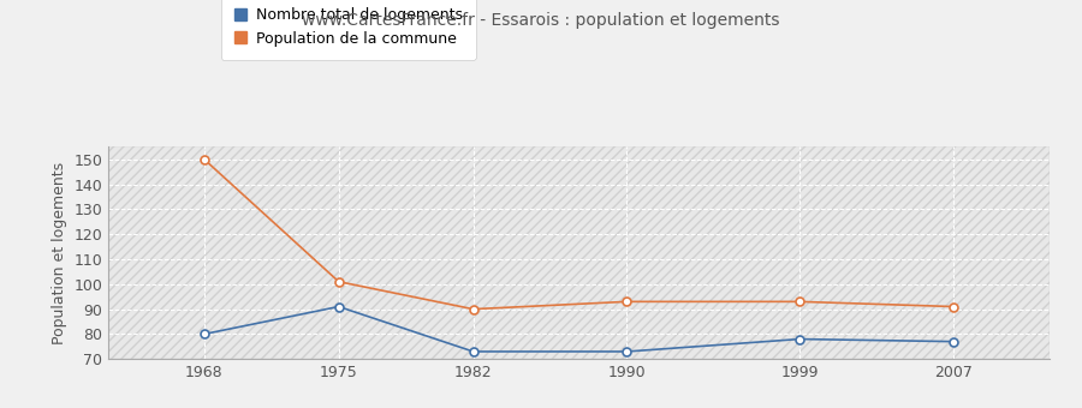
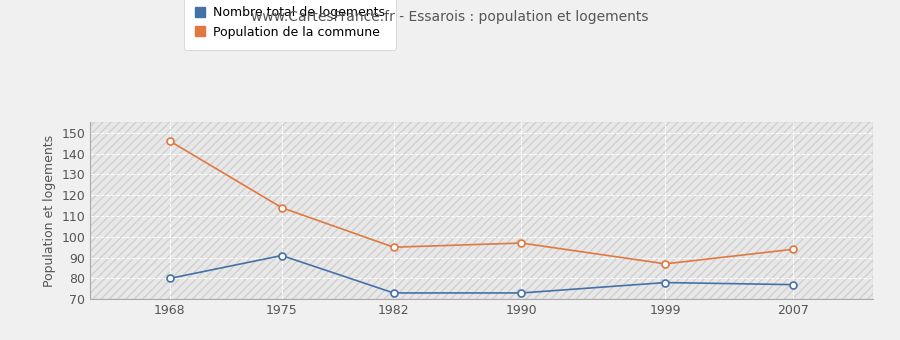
Population de la commune/1968: 150 -> 146
Population de la commune/1975: 101 -> 114
Population de la commune/1982: 90 -> 95
Population de la commune/1990: 93 -> 97
Population de la commune/1999: 93 -> 87
Population de la commune/2007: 91 -> 94
